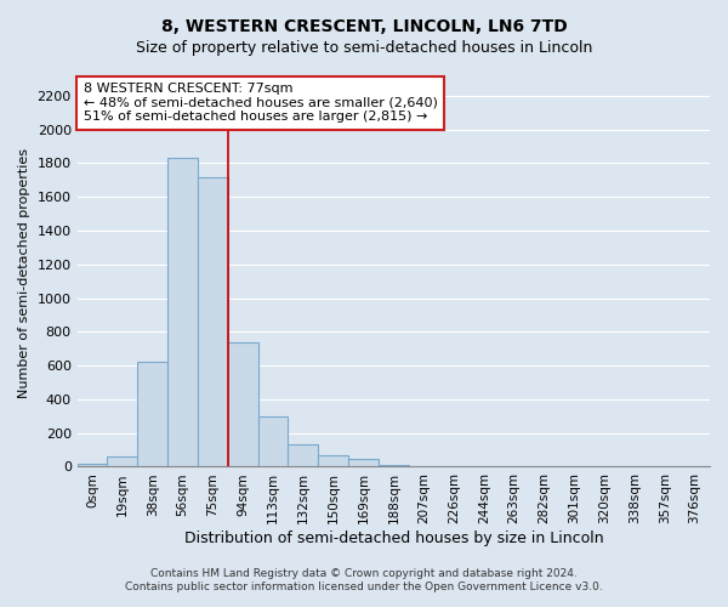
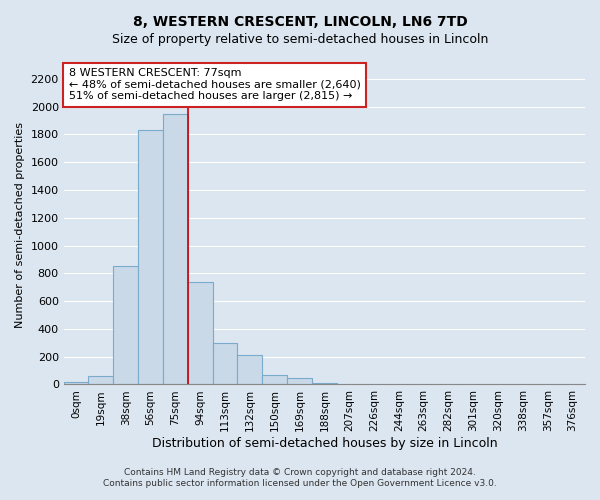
38sqm: 620 -> 850
75sqm: 1720 -> 1950
132sqm: 130 -> 210
